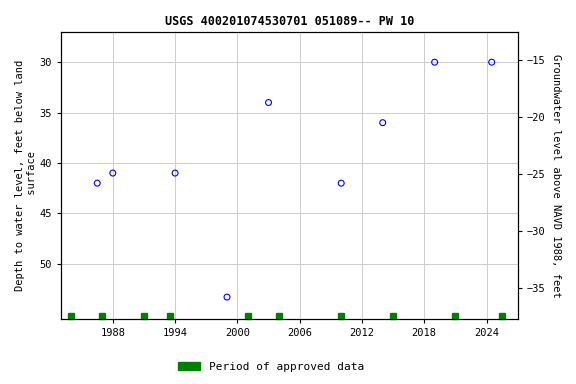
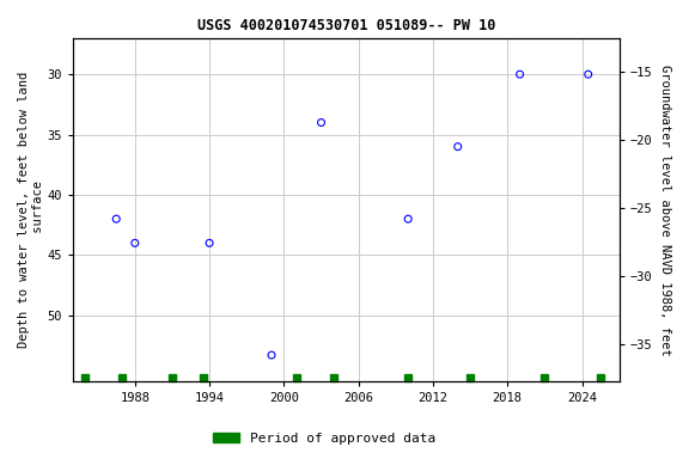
1988: 41.0 -> 44.0
1994: 41.0 -> 44.0
